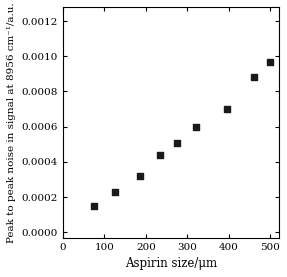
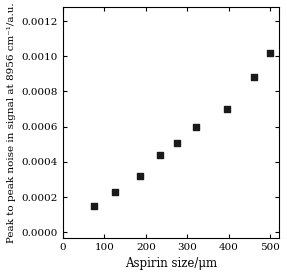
500: 0.00097 -> 0.00102
